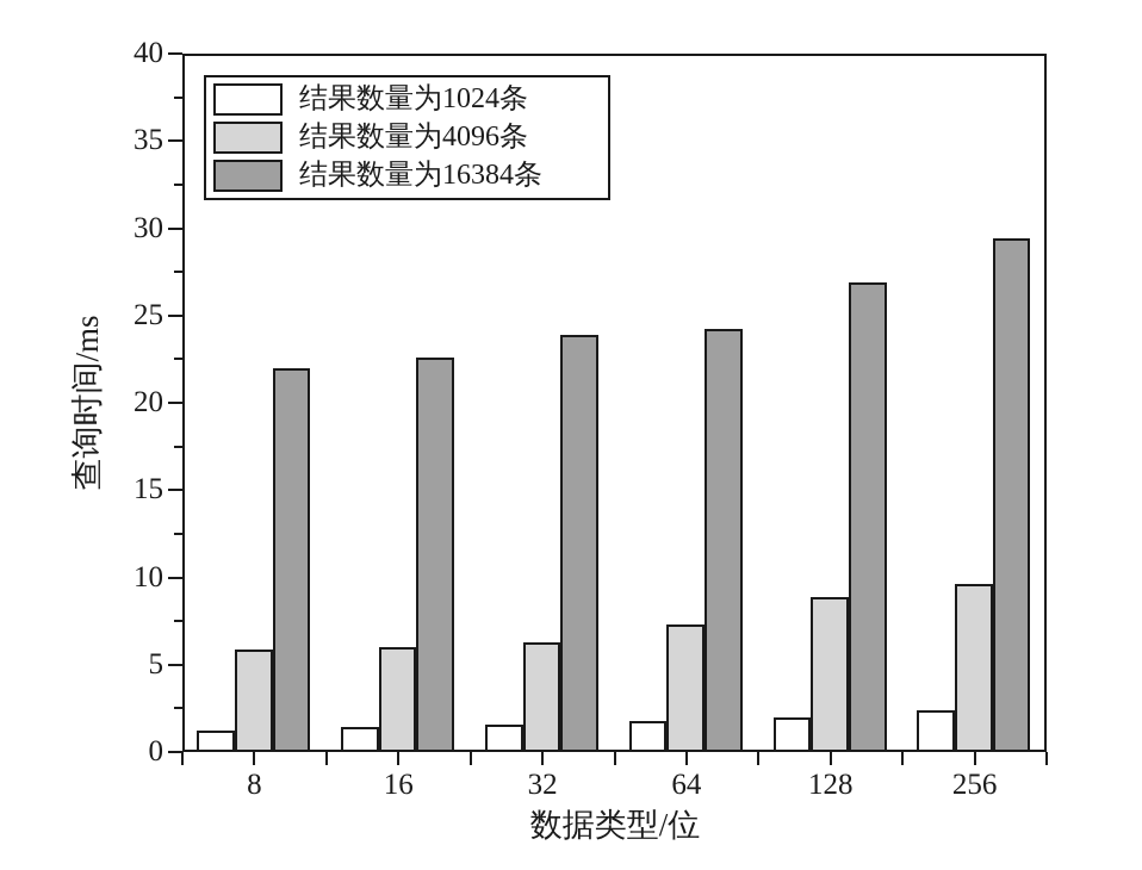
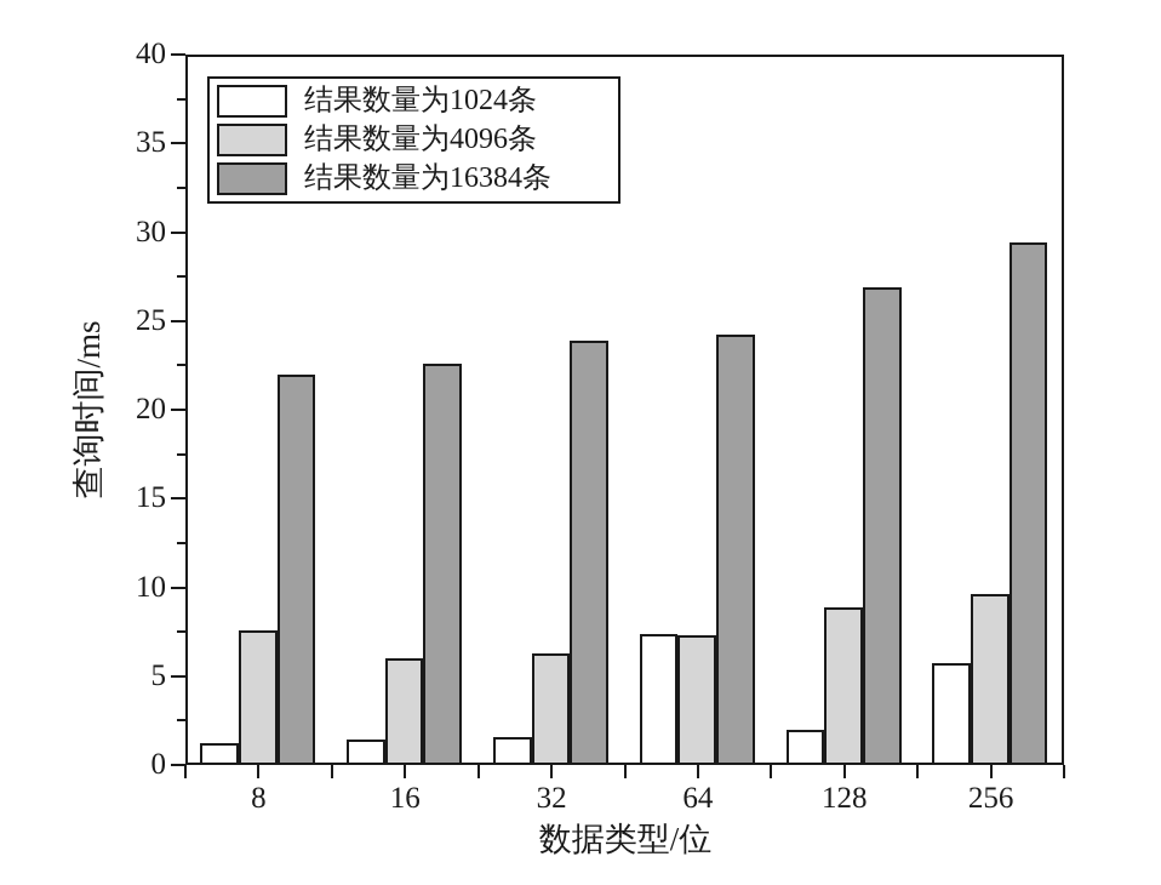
结果数量为4096条/8: 5.9 -> 7.6
结果数量为1024条/64: 1.8 -> 7.4
结果数量为1024条/256: 2.4 -> 5.7
